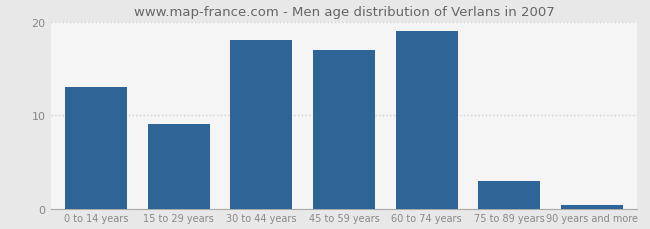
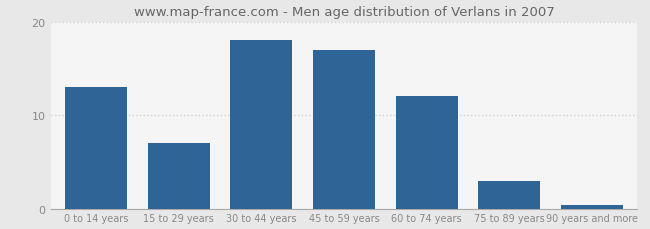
15 to 29 years: 9.0 -> 7.0
60 to 74 years: 19.0 -> 12.0
